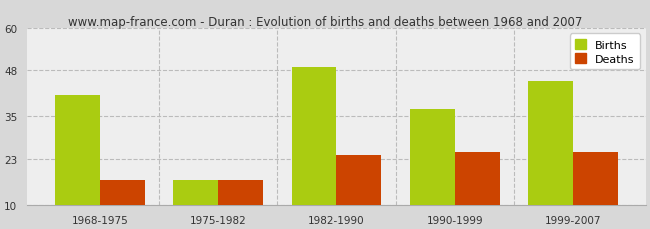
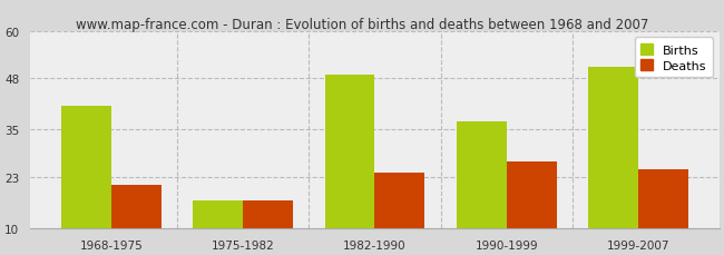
Deaths/1968-1975: 17 -> 21
Deaths/1990-1999: 25 -> 27
Births/1999-2007: 45 -> 51
